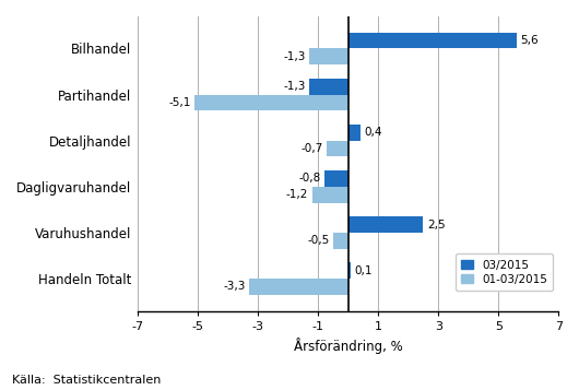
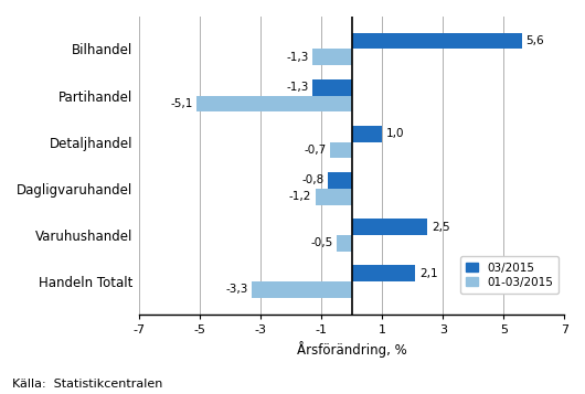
03/2015/Detaljhandel: 0,4 -> 1,0
03/2015/Handeln Totalt: 0,1 -> 2,1
